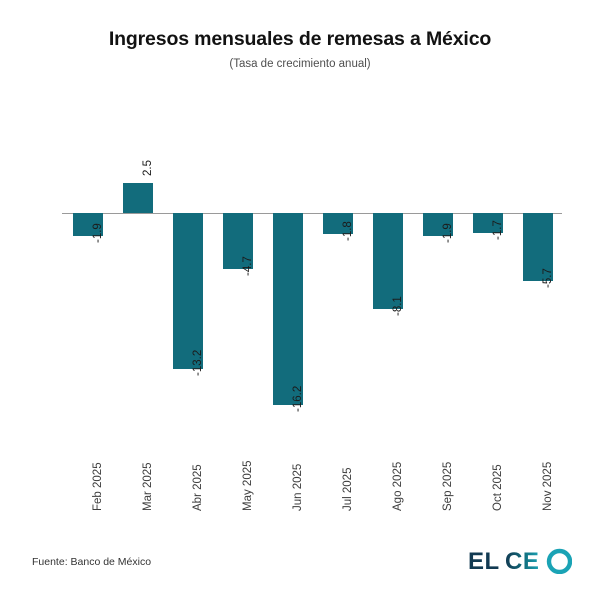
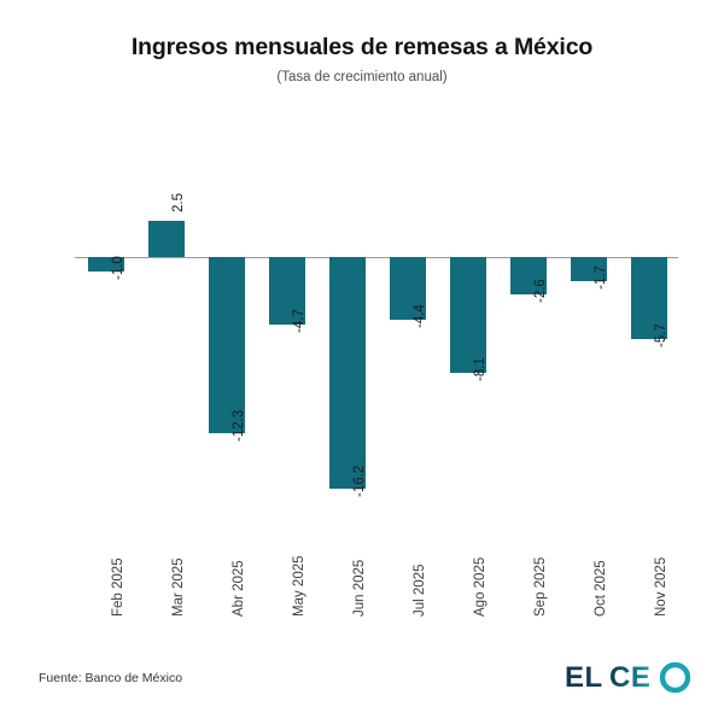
Feb 2025: -1.9 -> -1.0
Abr 2025: -13.2 -> -12.3
Jul 2025: -1.8 -> -4.4
Sep 2025: -1.9 -> -2.6
